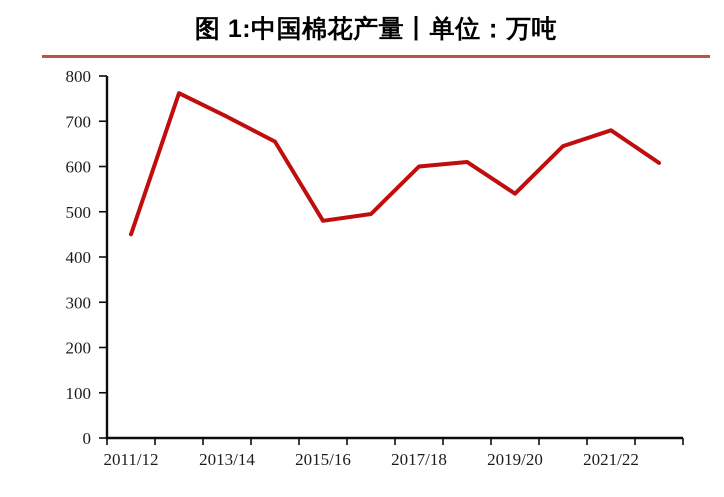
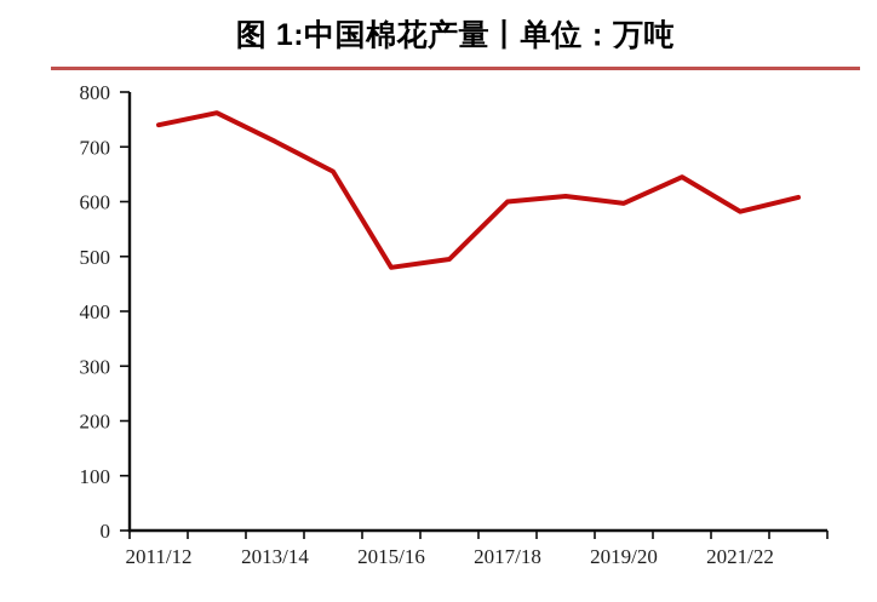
2011/12: 450 -> 740
2019/20: 540 -> 600
2021/22: 680 -> 580
